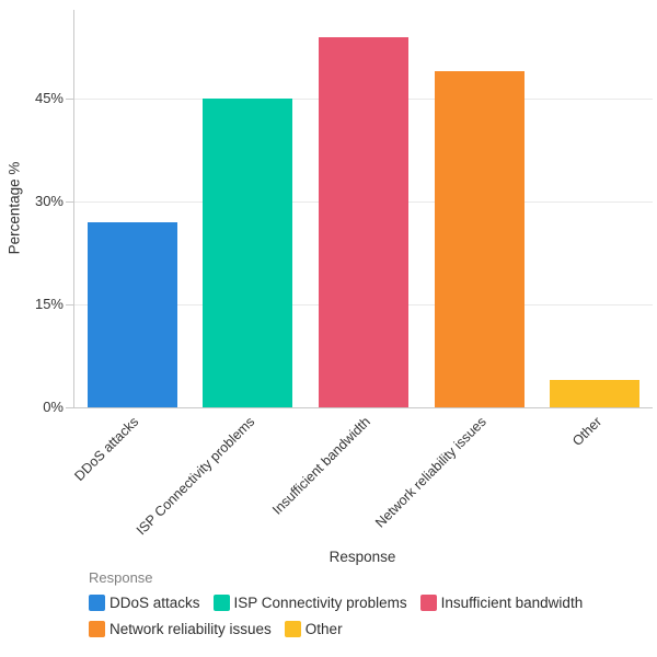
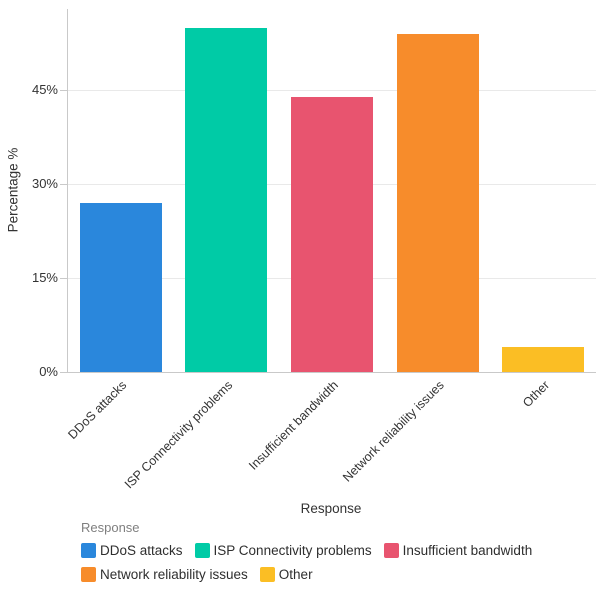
ISP Connectivity problems: 45% -> 55%
Insufficient bandwidth: 54% -> 44%
Network reliability issues: 49% -> 54%
